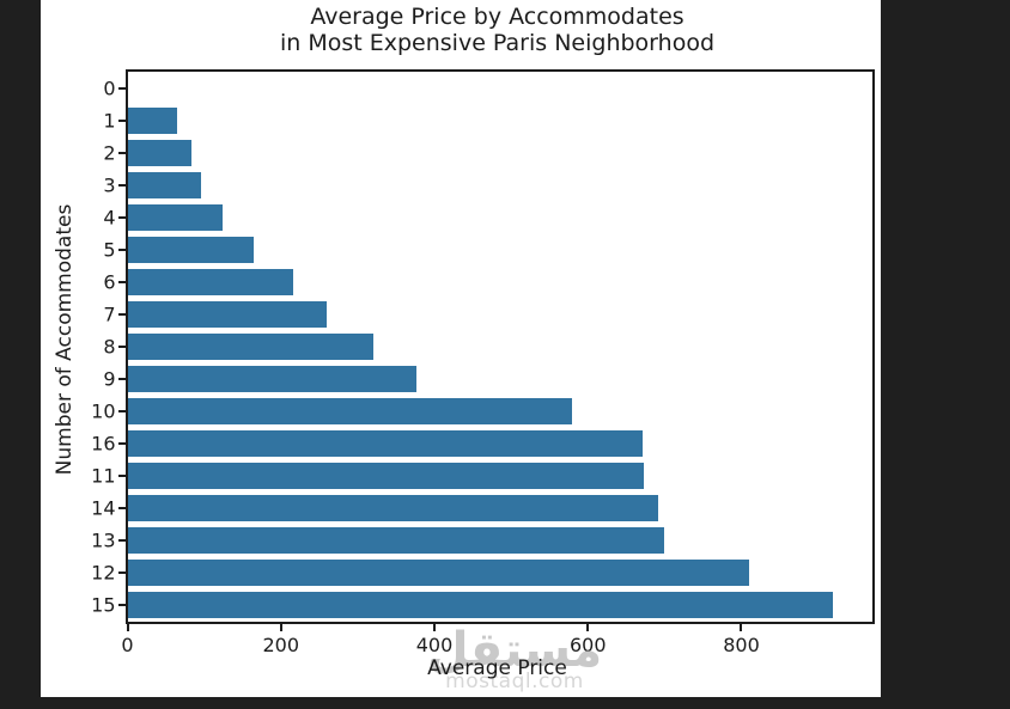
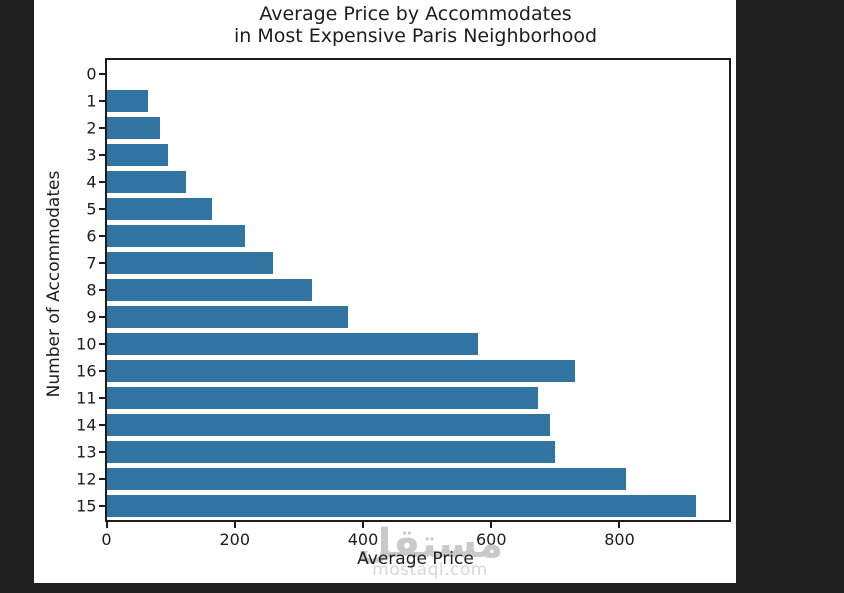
16: 670 -> 730
